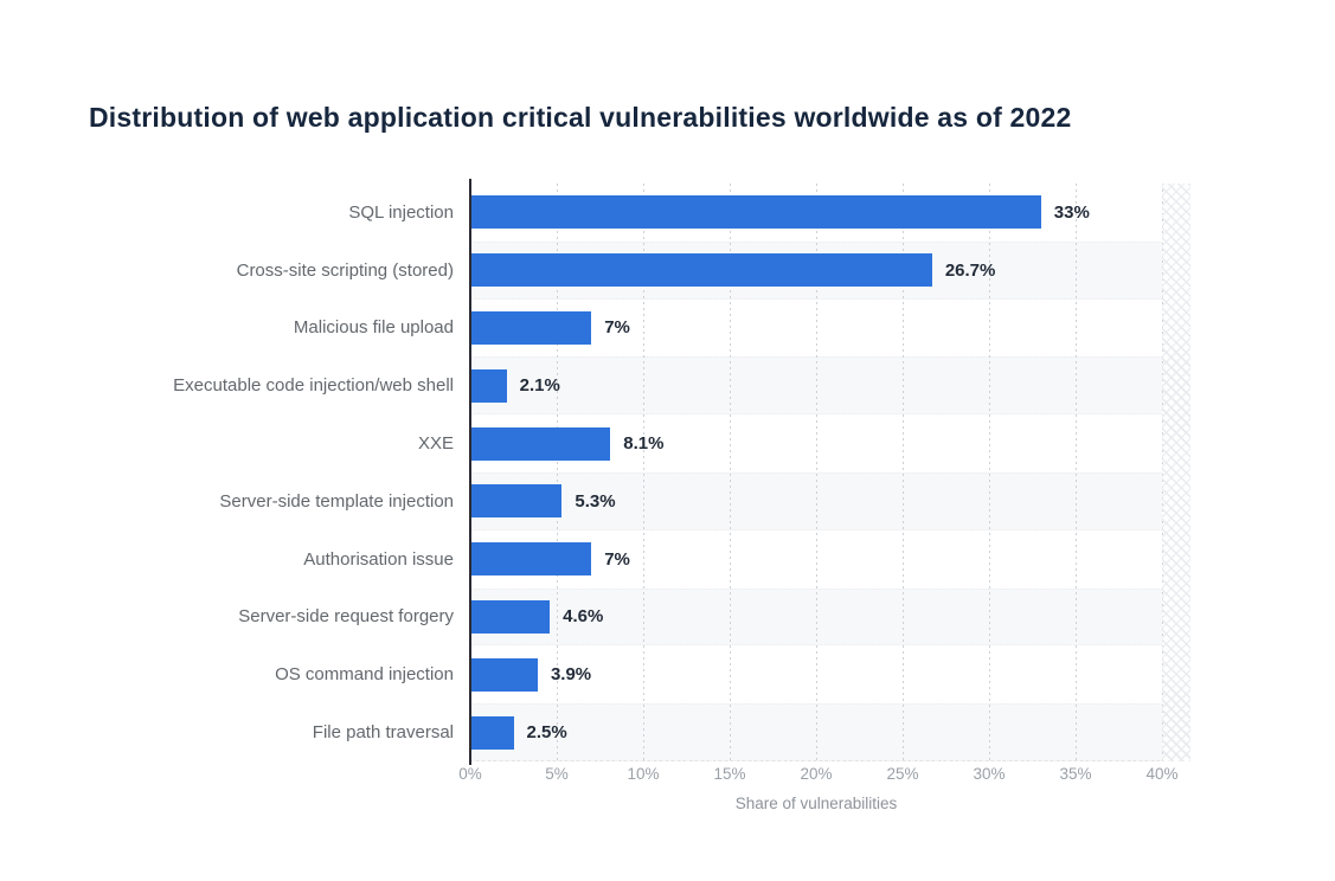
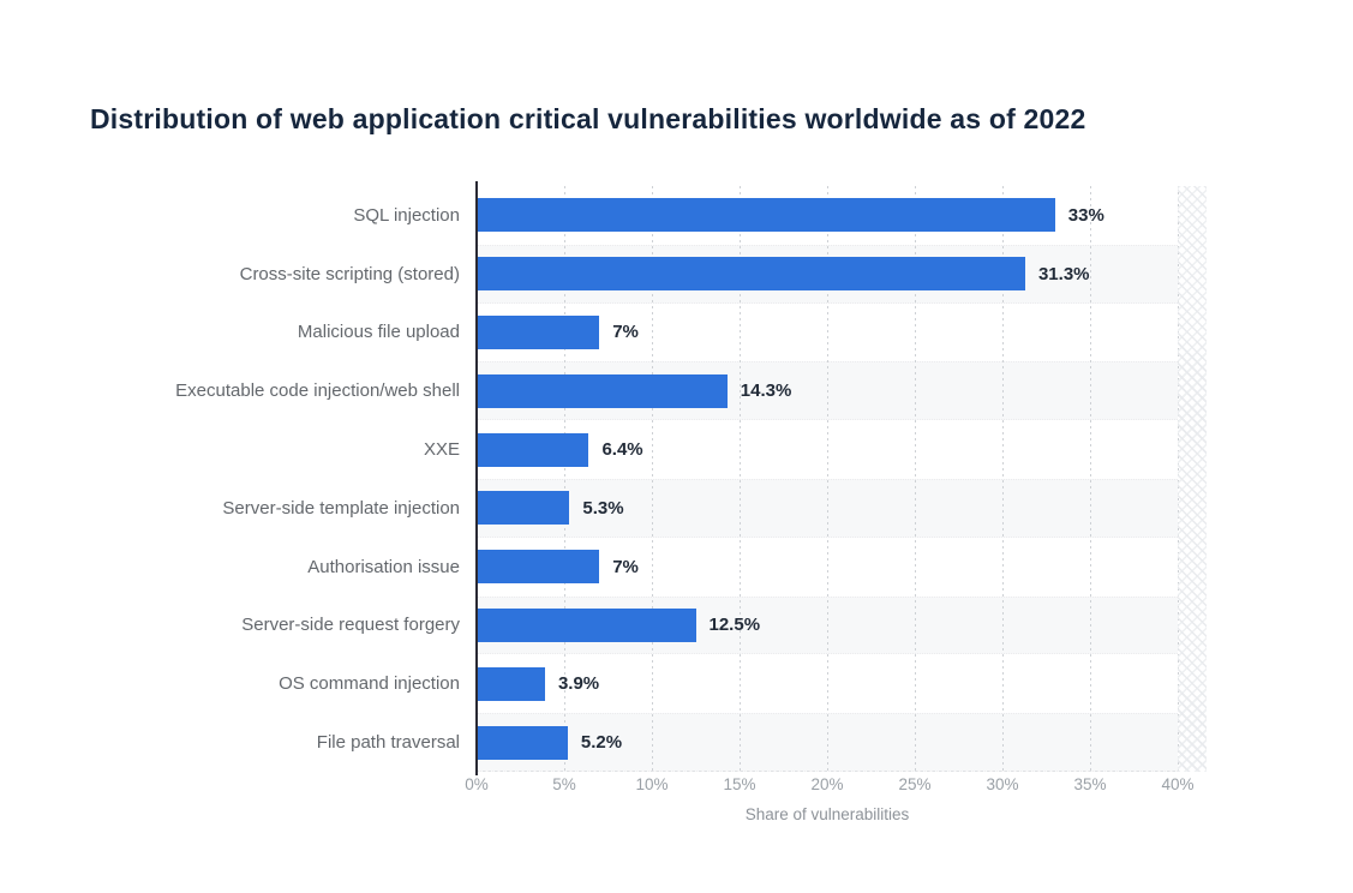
Cross-site scripting (stored): 26.7% -> 31.3%
Executable code injection/web shell: 2.1% -> 14.3%
XXE: 8.1% -> 6.4%
Server-side request forgery: 4.6% -> 12.5%
File path traversal: 2.5% -> 5.2%
